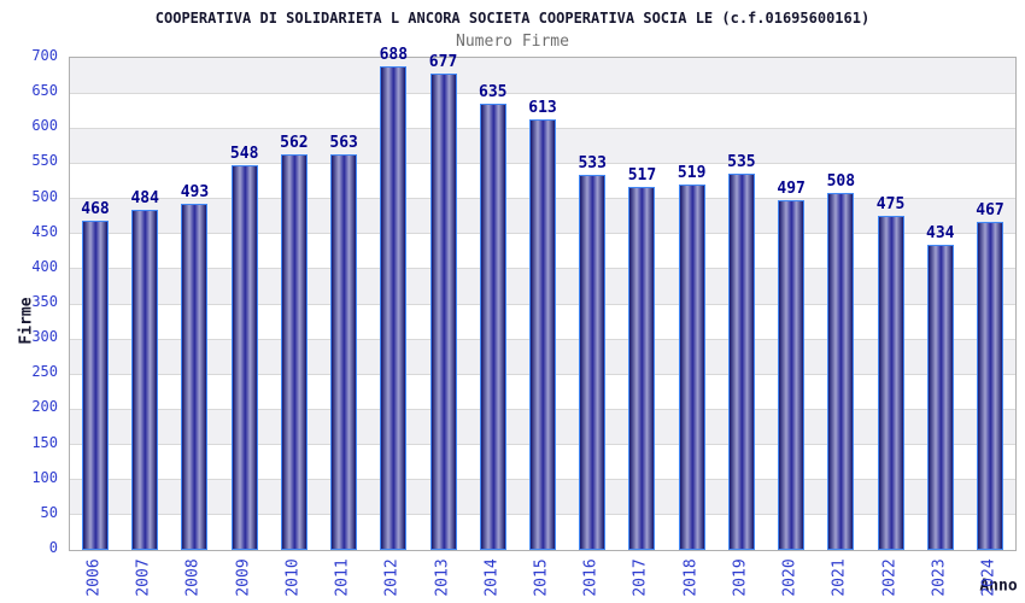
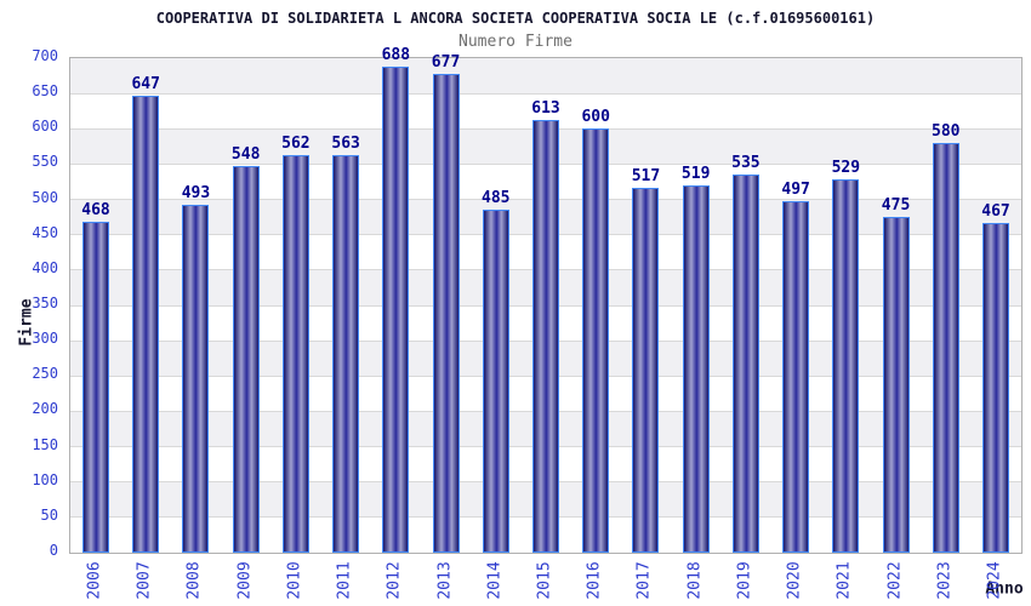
2007: 484 -> 647
2014: 635 -> 485
2016: 533 -> 600
2021: 508 -> 529
2023: 434 -> 580
